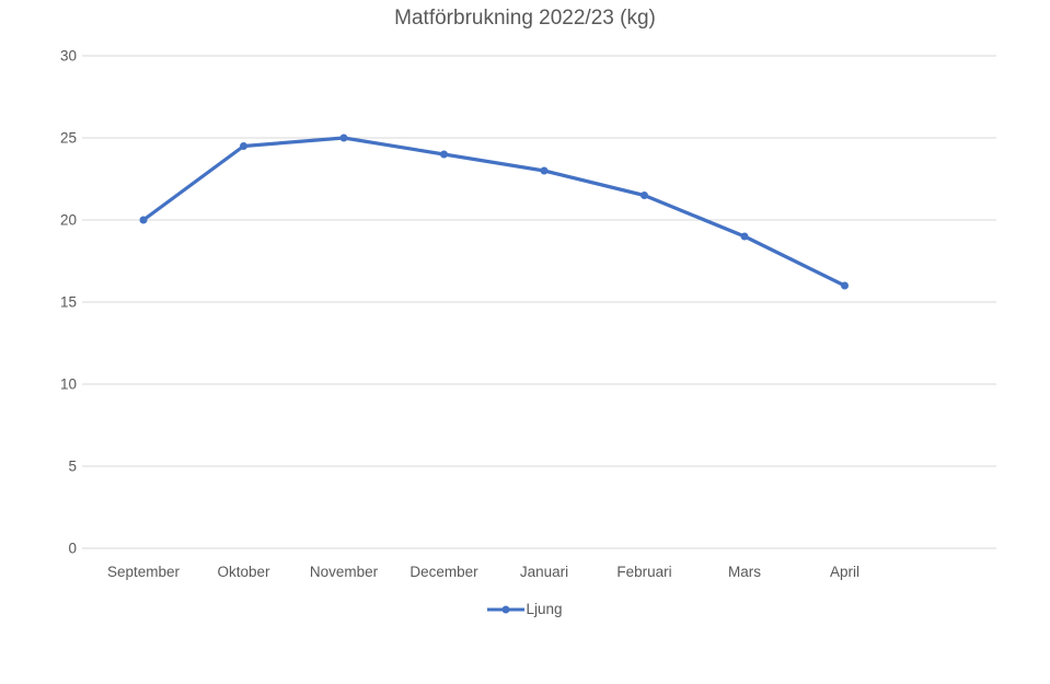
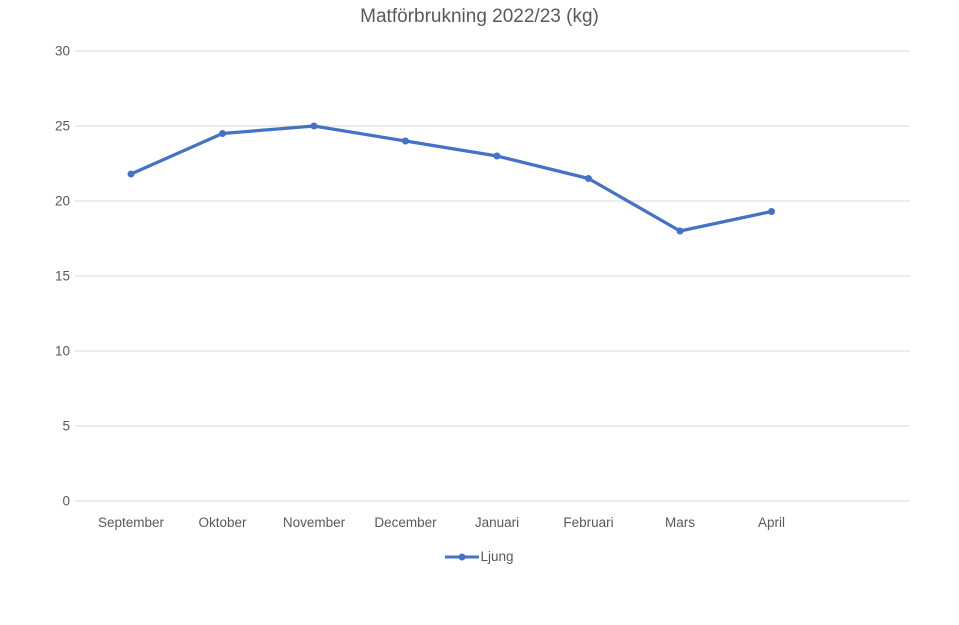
September: 20.0 -> 21.8
Mars: 19.0 -> 18.0
April: 16.0 -> 19.3
